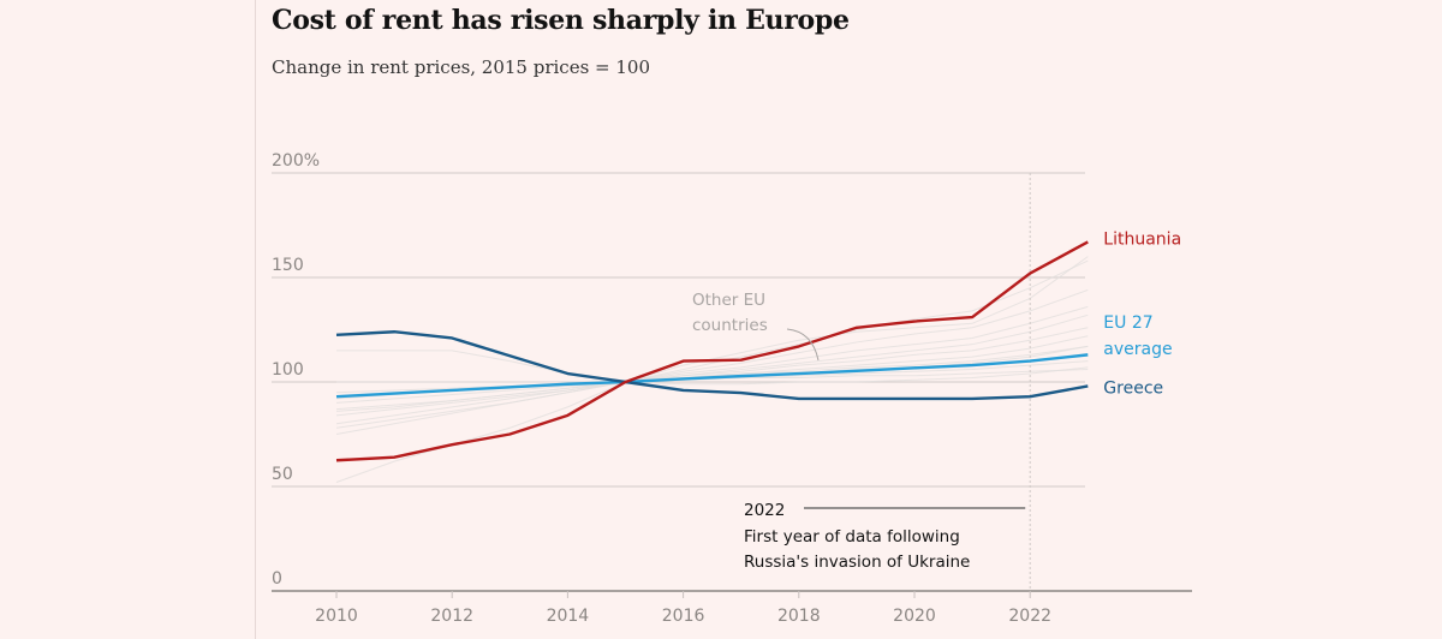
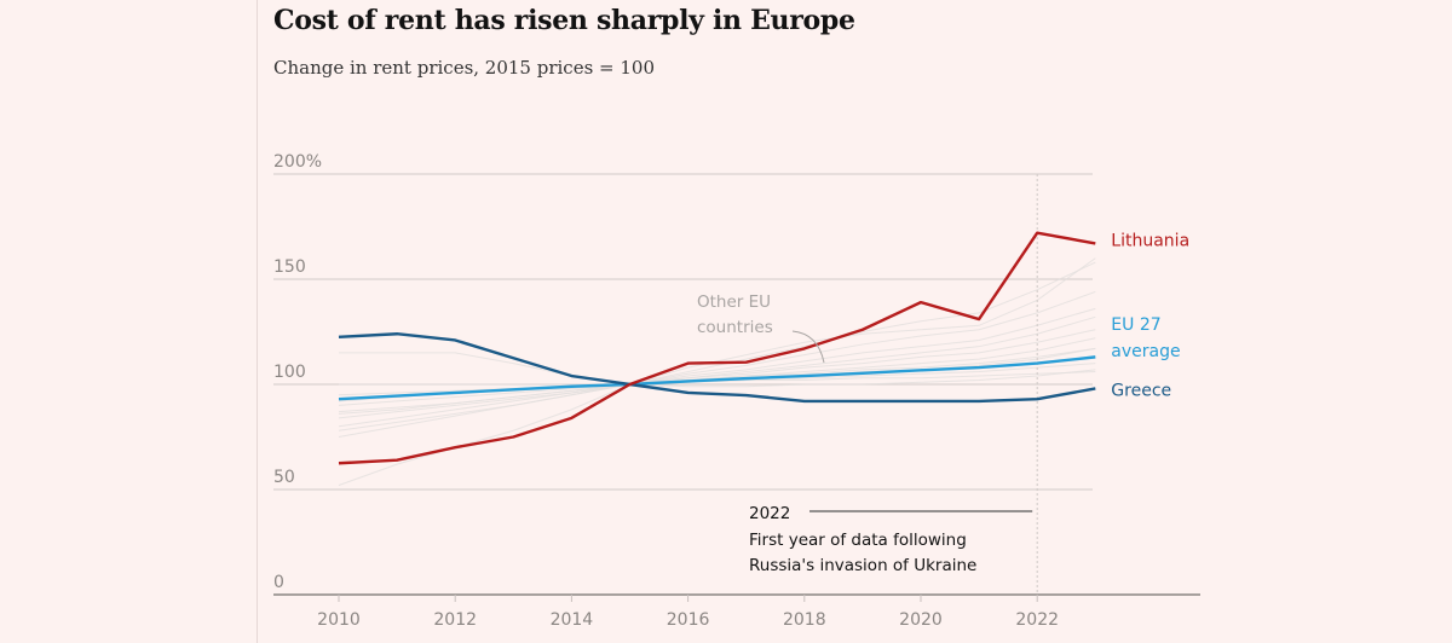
Lithuania/2020: 129% -> 139%
Lithuania/2022: 152% -> 172%
